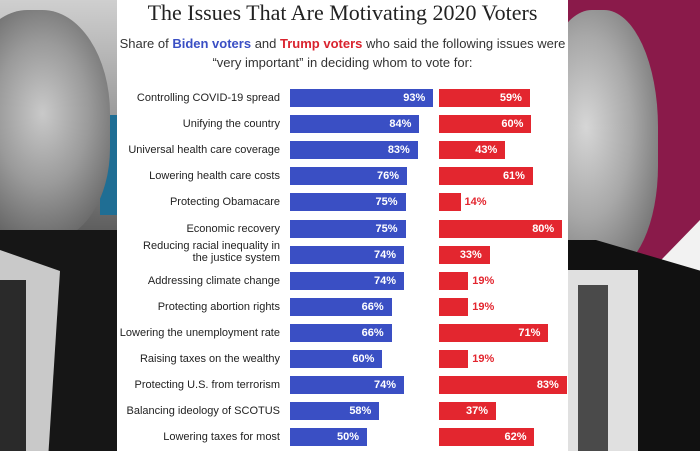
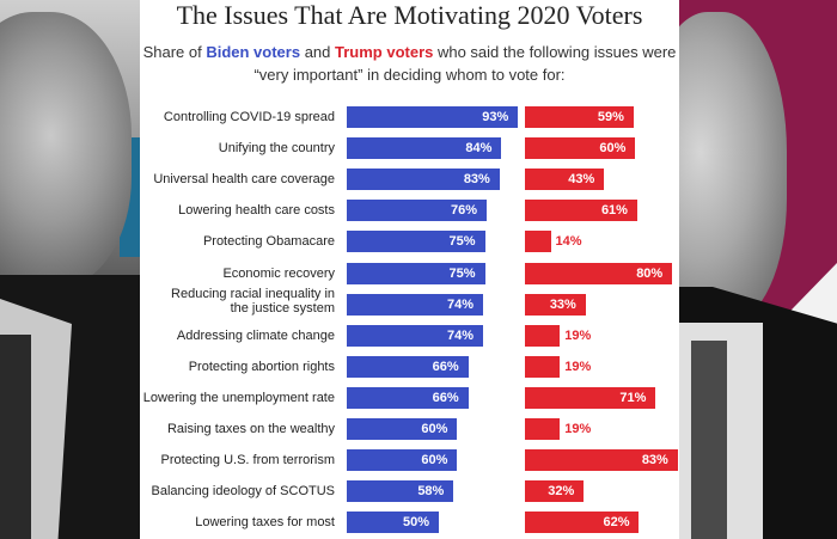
Biden voters/Protecting U.S. from terrorism: 74% -> 60%
Trump voters/Balancing ideology of SCOTUS: 37% -> 32%
